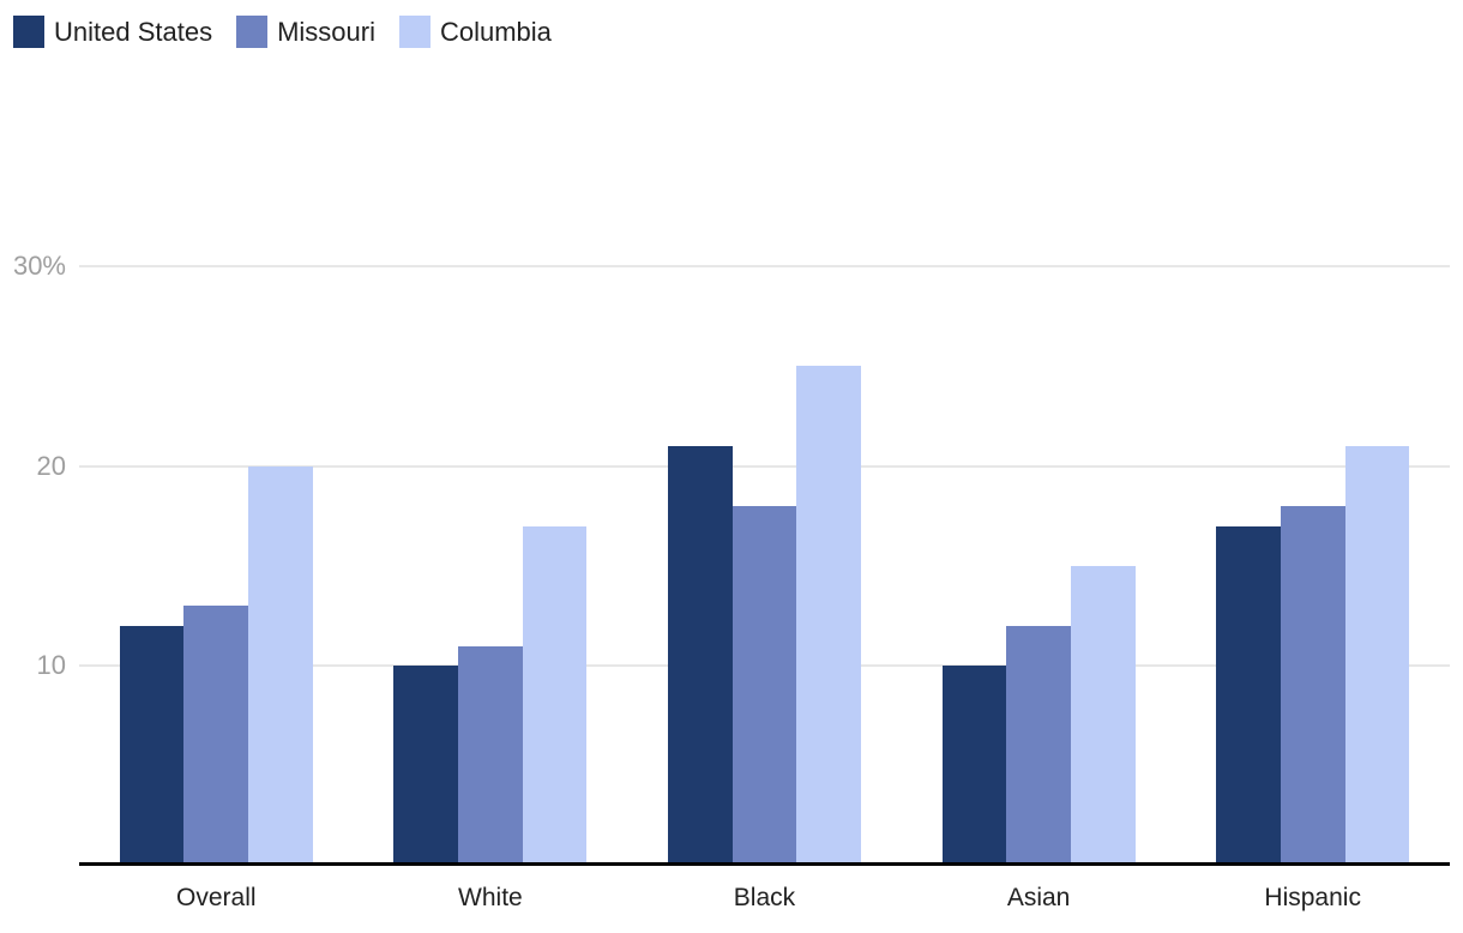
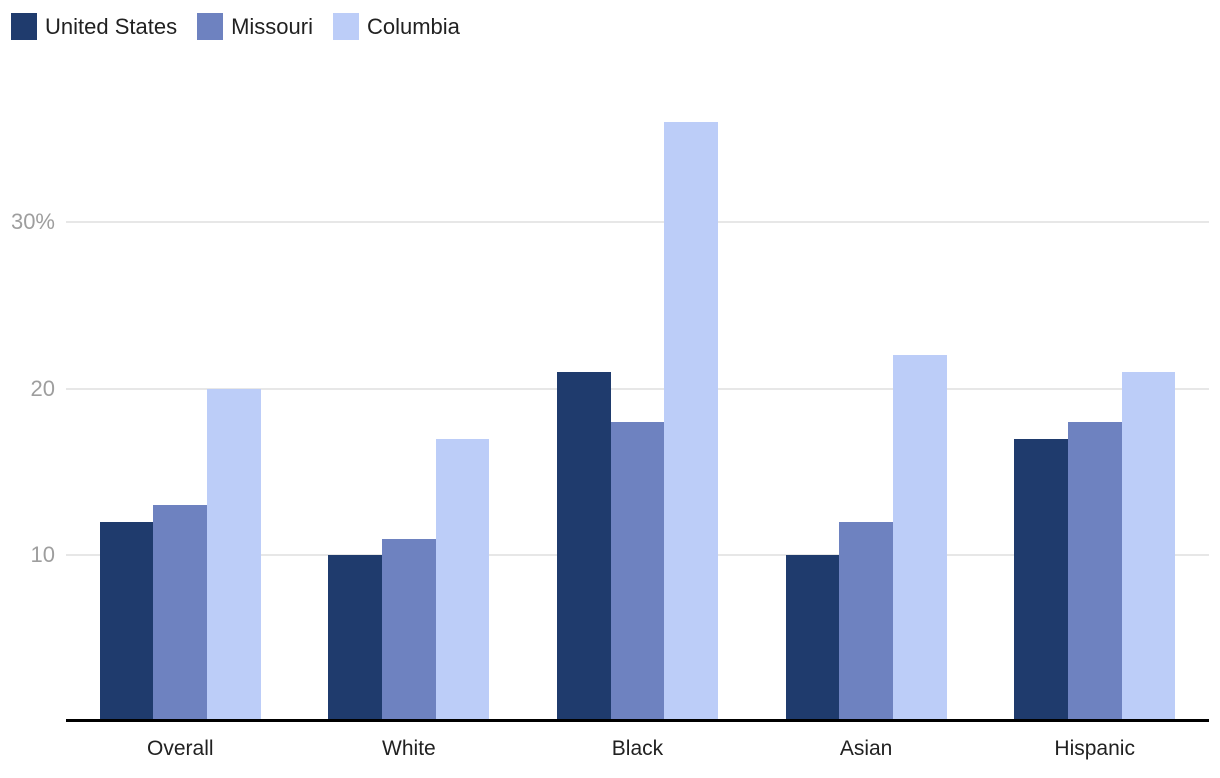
Columbia/Black: 25% -> 36%
Columbia/Asian: 15% -> 22%
